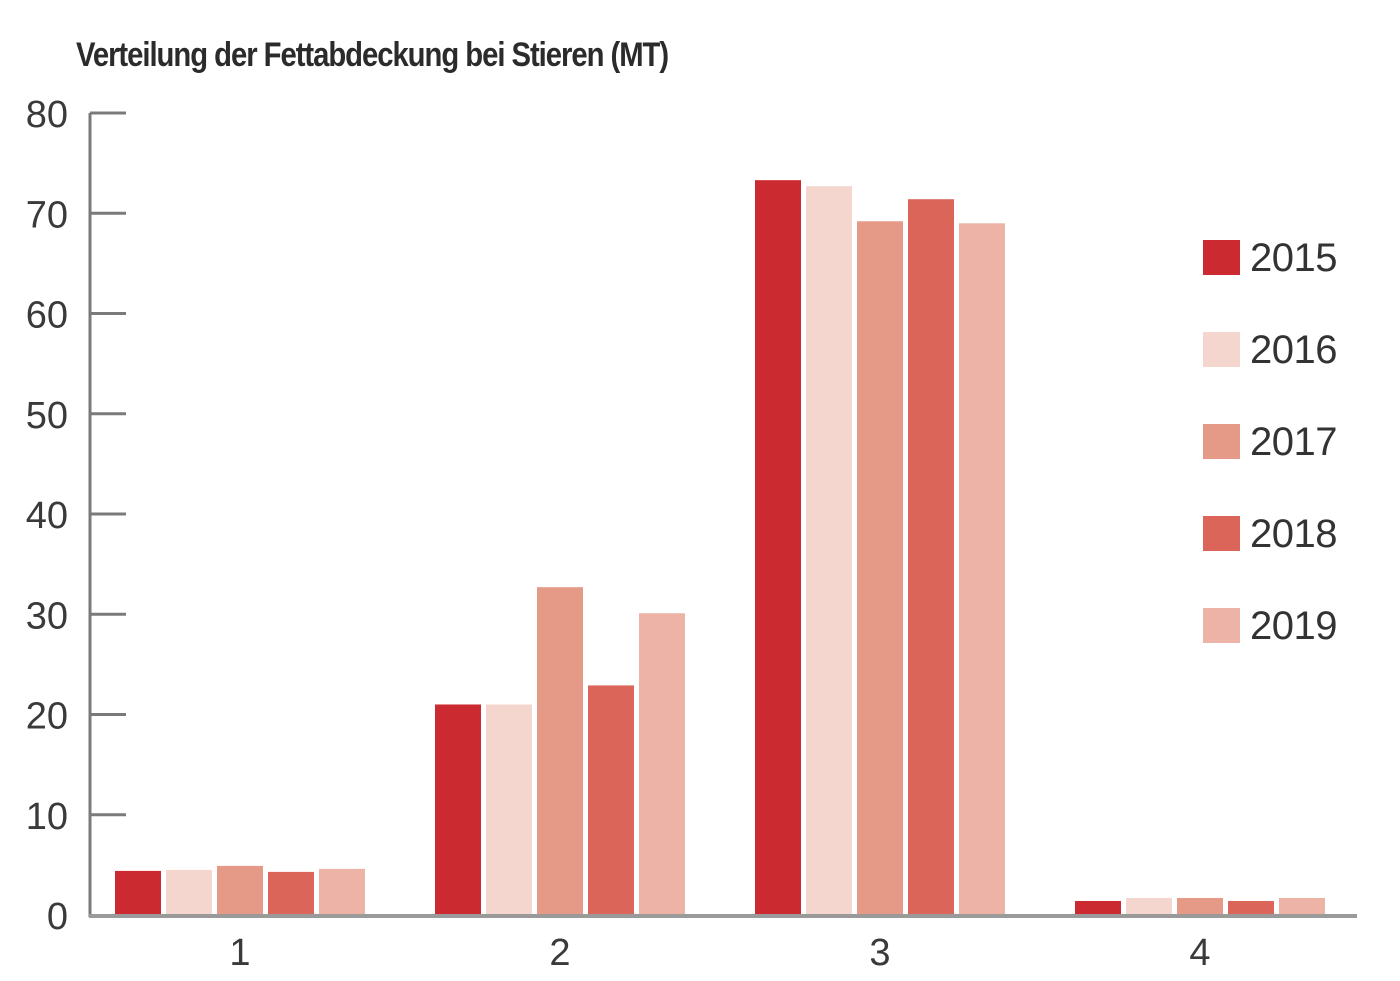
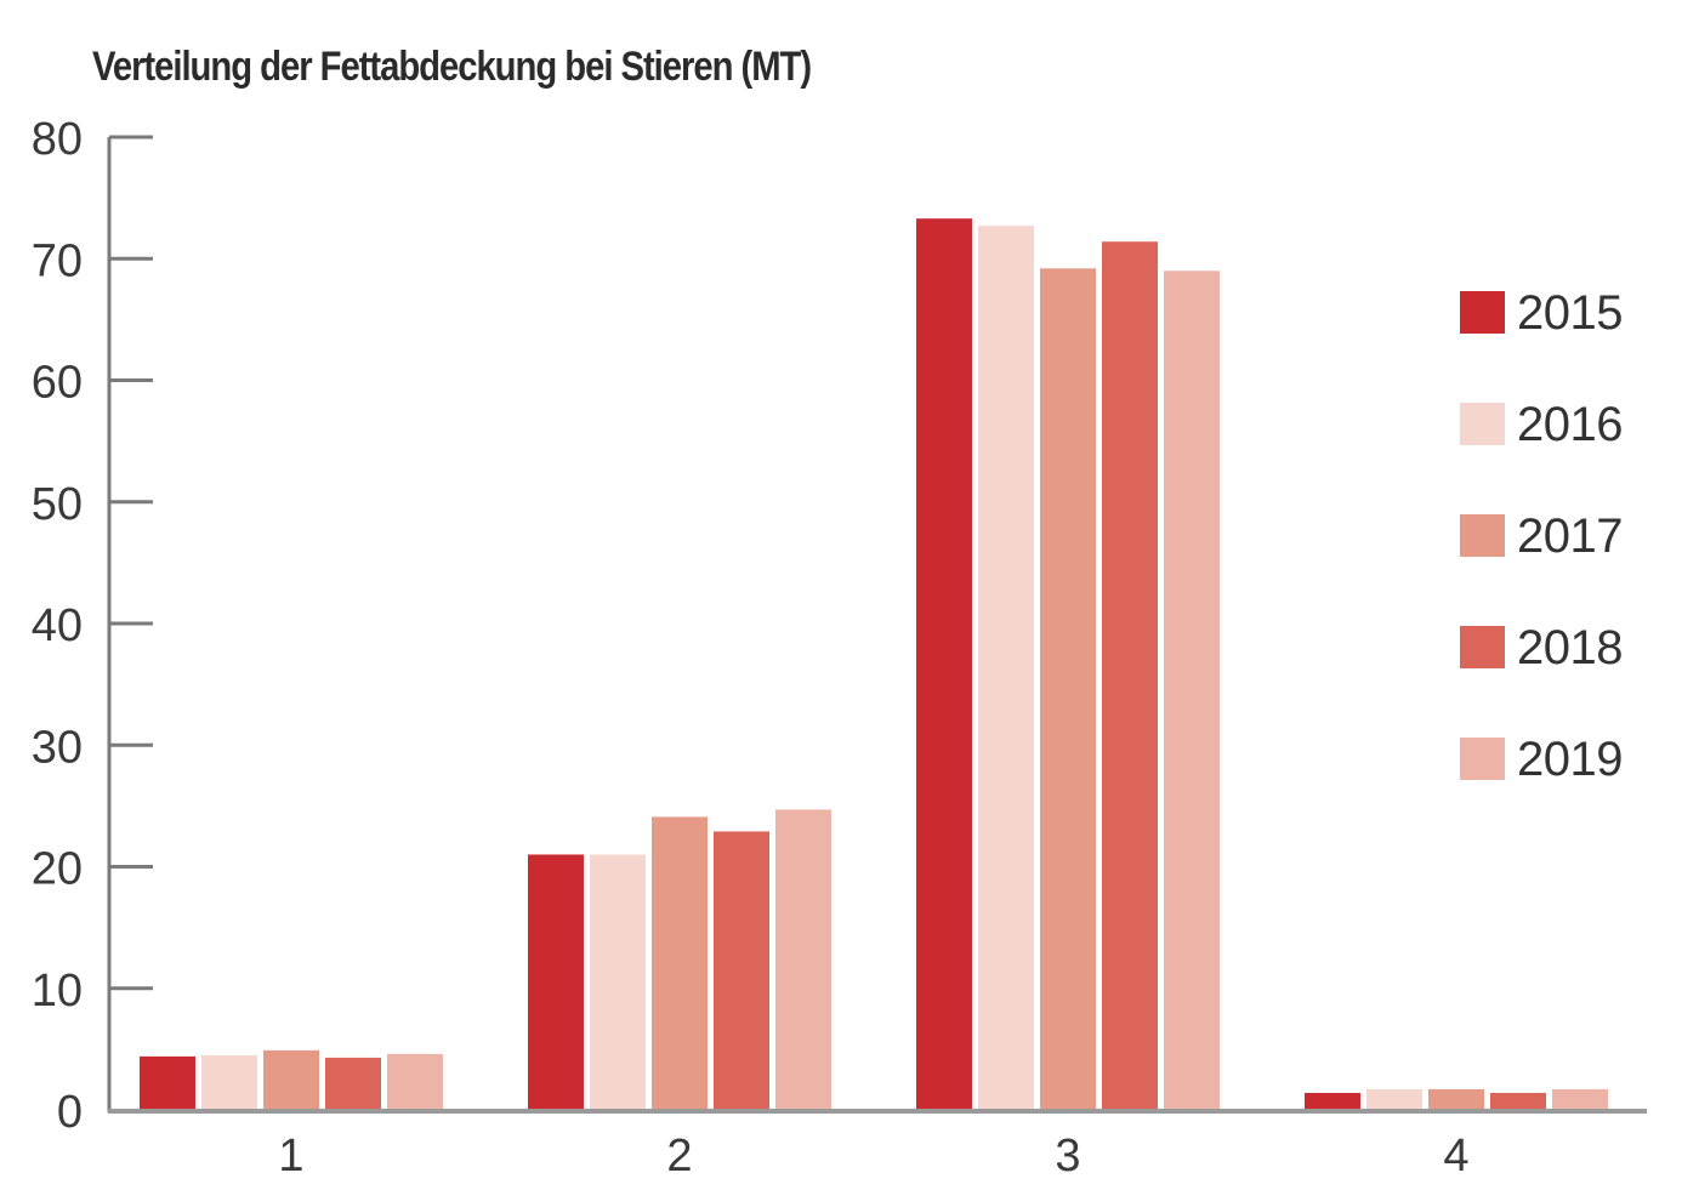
2017/2: 32.7 -> 24.1
2019/2: 30.1 -> 24.7
